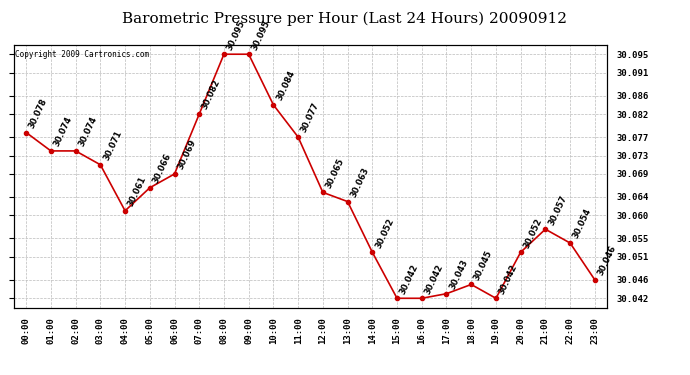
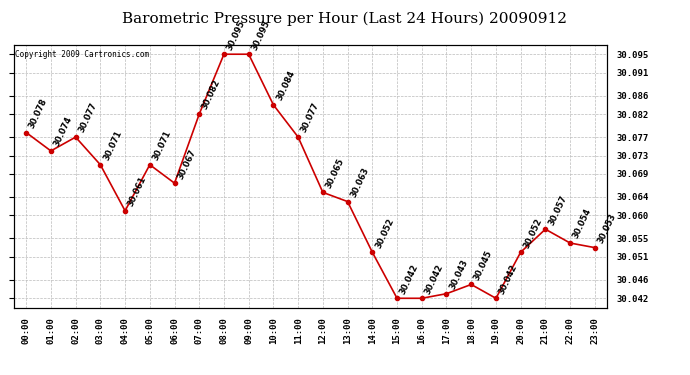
02:00: 30.074 -> 30.077
05:00: 30.066 -> 30.071
06:00: 30.069 -> 30.067
23:00: 30.046 -> 30.053
